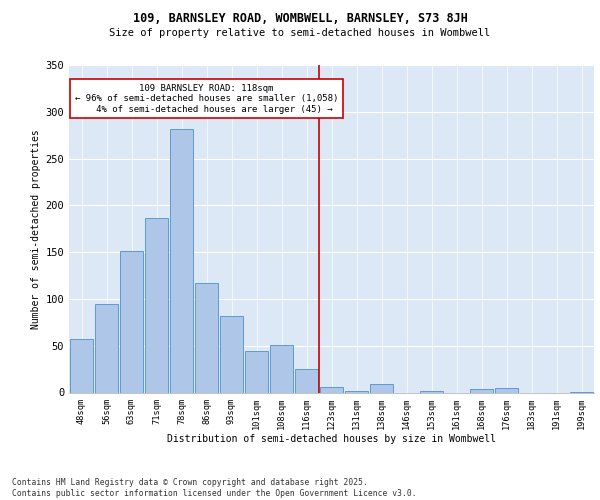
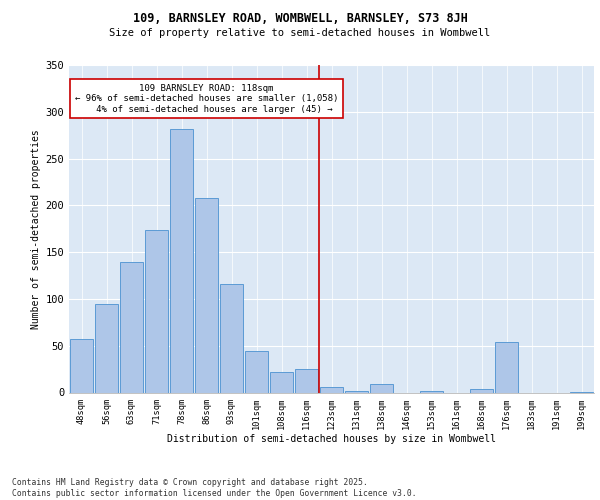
63sqm: 151 -> 140
71sqm: 186 -> 174
86sqm: 117 -> 208
93sqm: 82 -> 116
108sqm: 51 -> 22
176sqm: 5 -> 54
